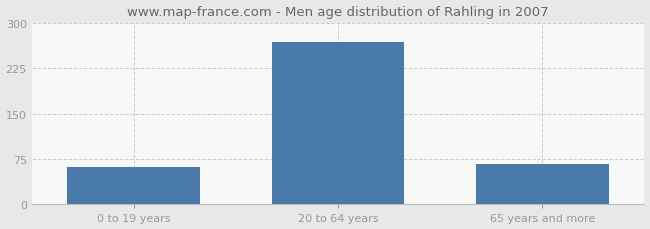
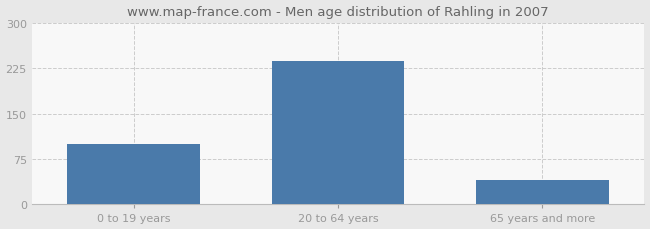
0 to 19 years: 62 -> 100
20 to 64 years: 268 -> 237
65 years and more: 66 -> 40
